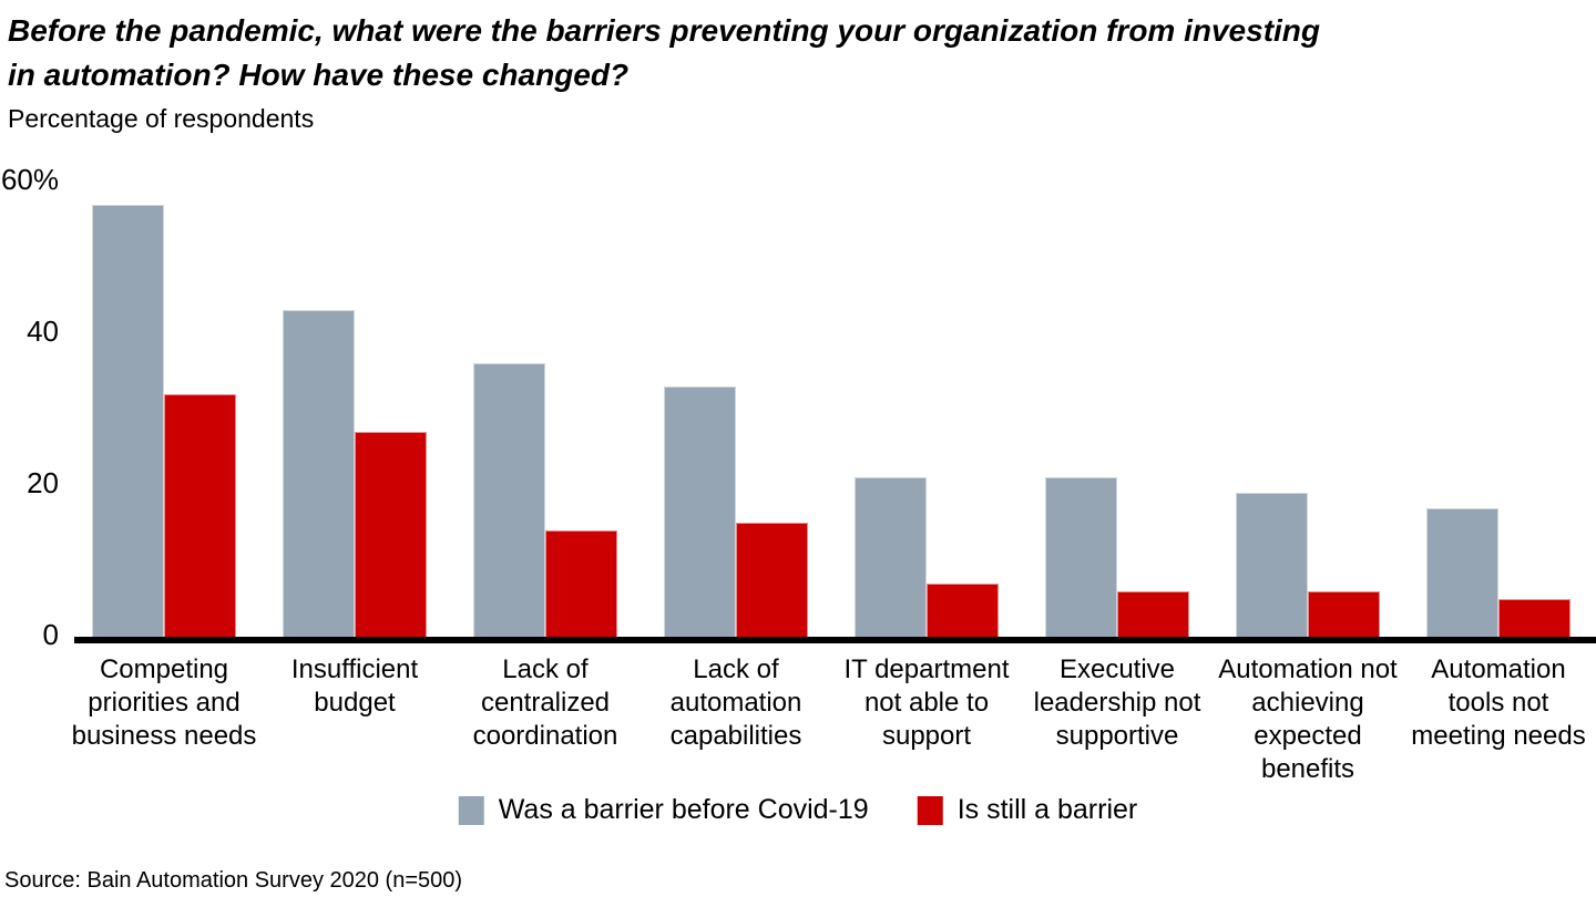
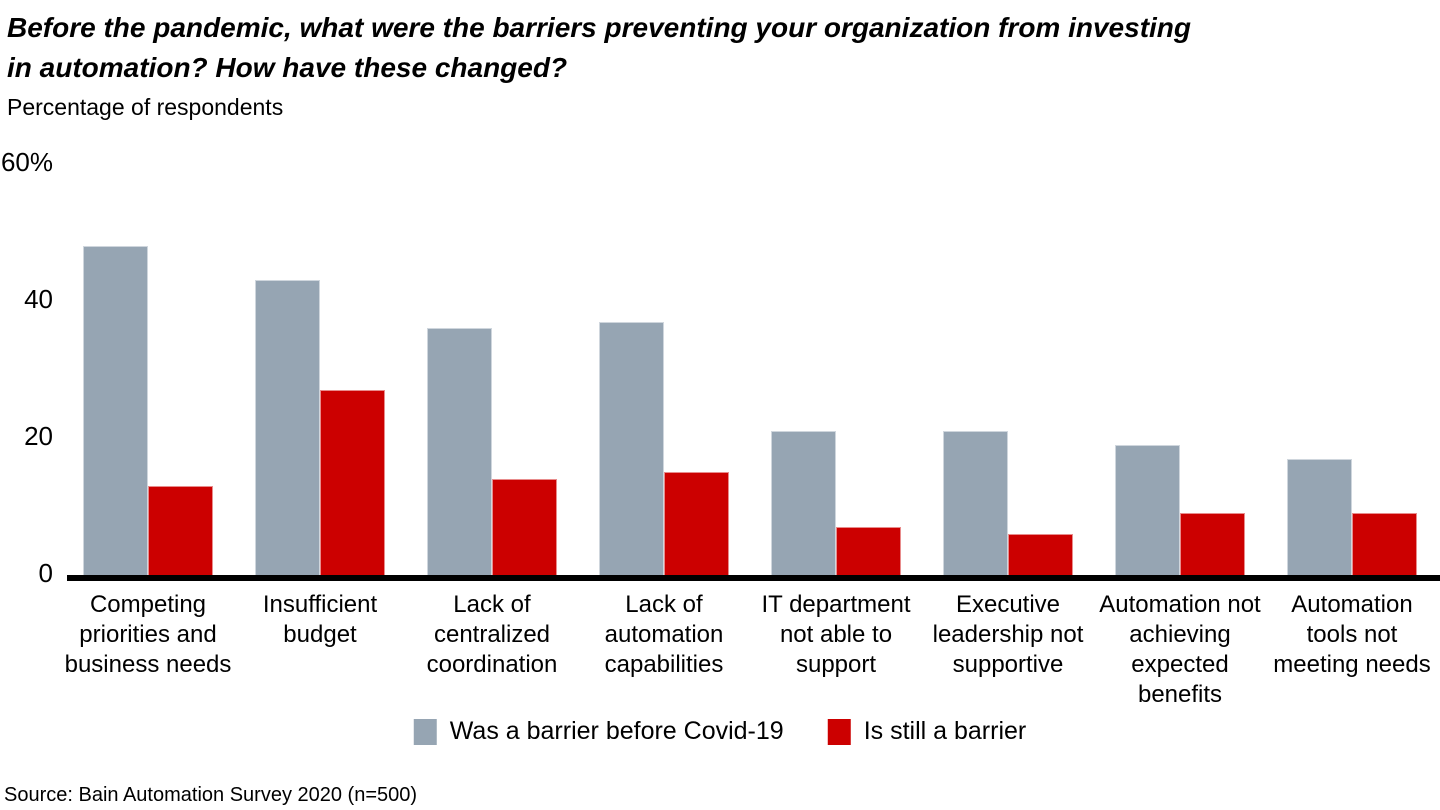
Was a barrier before Covid-19/Competing priorities and business needs: 57% -> 48%
Is still a barrier/Competing priorities and business needs: 32% -> 13%
Was a barrier before Covid-19/Lack of automation capabilities: 33% -> 37%
Is still a barrier/Automation not achieving expected benefits: 6% -> 9%
Is still a barrier/Automation tools not meeting needs: 5% -> 9%
